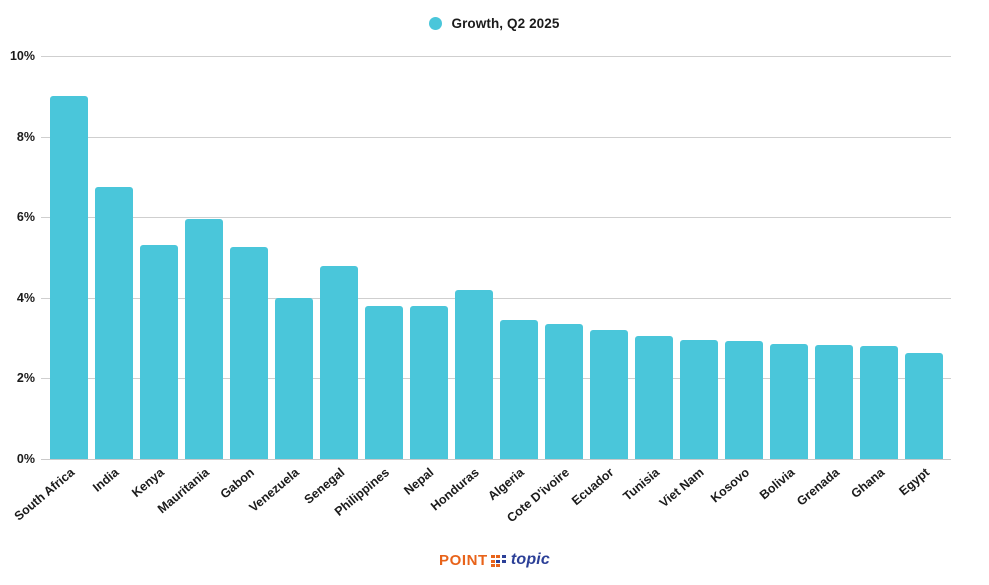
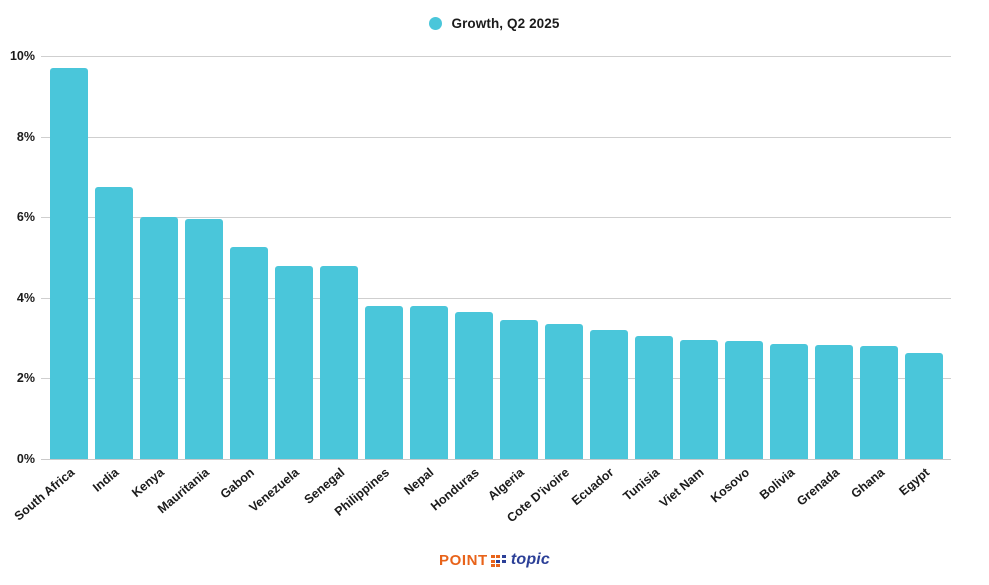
South Africa: 9.0% -> 9.7%
Kenya: 5.3% -> 6.0%
Venezuela: 4.0% -> 4.8%
Honduras: 4.2% -> 3.6%
